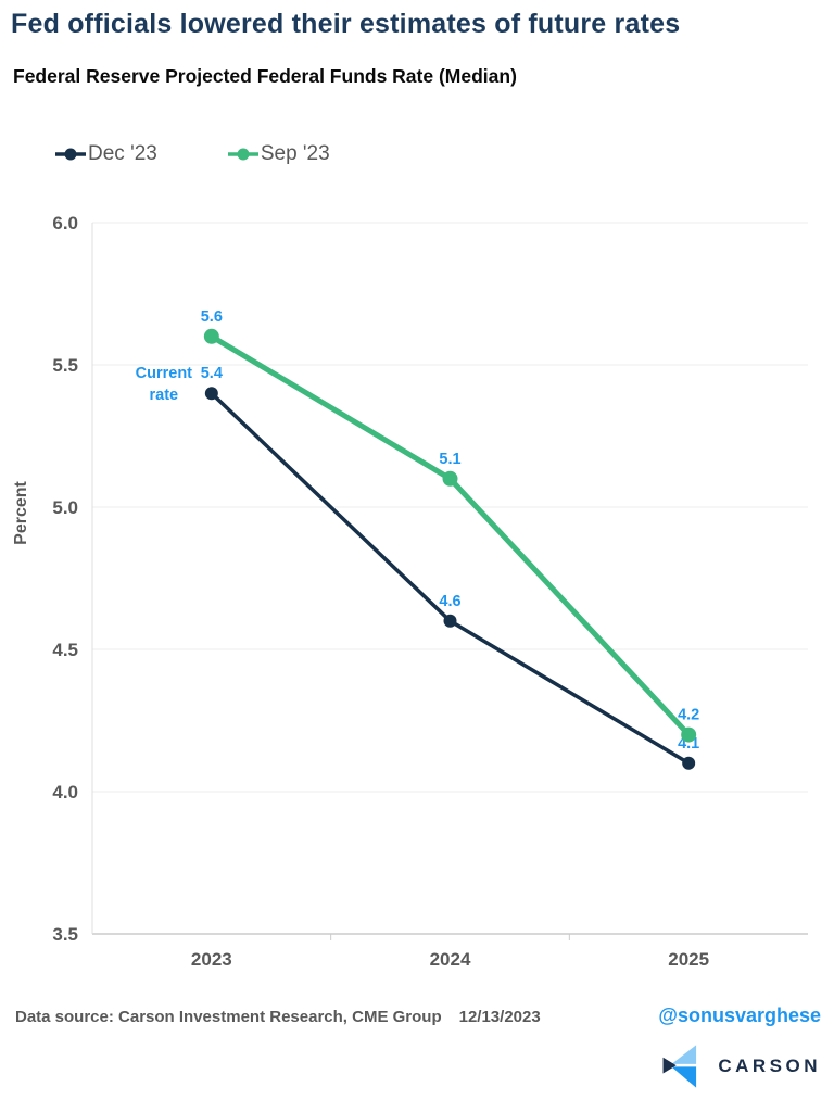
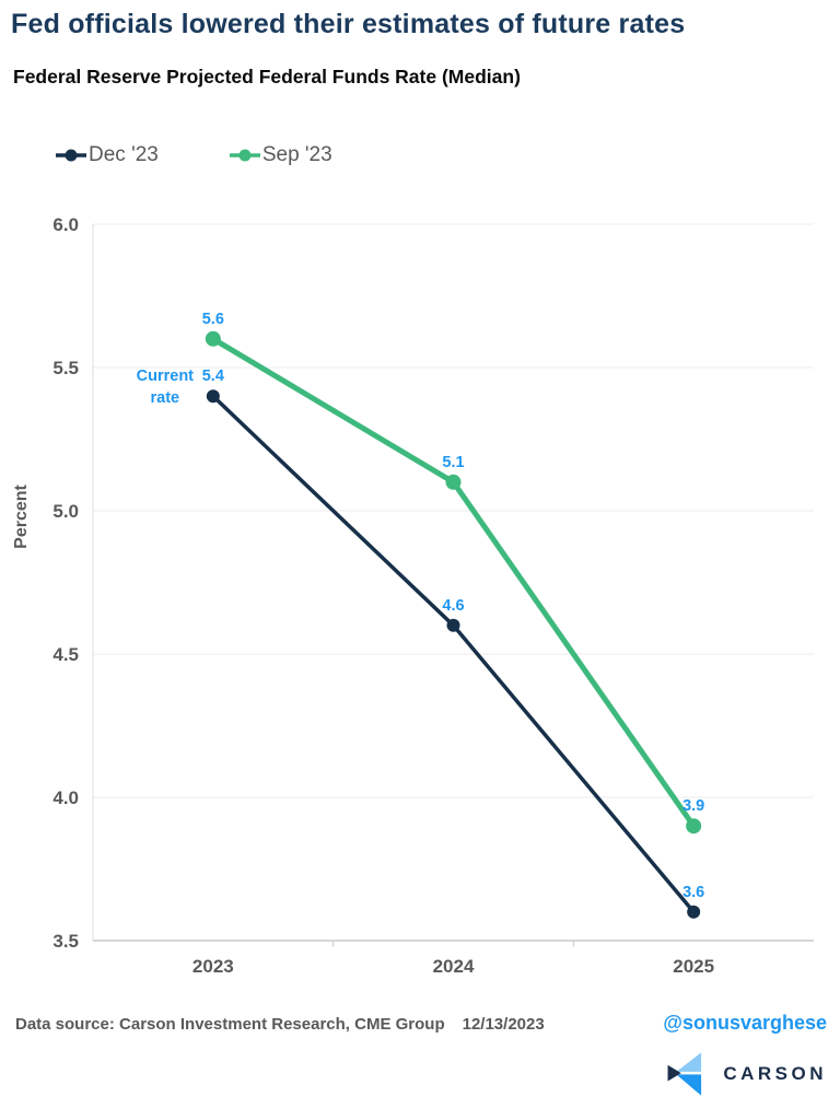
Dec '23/2025: 4.1 -> 3.6
Sep '23/2025: 4.2 -> 3.9
